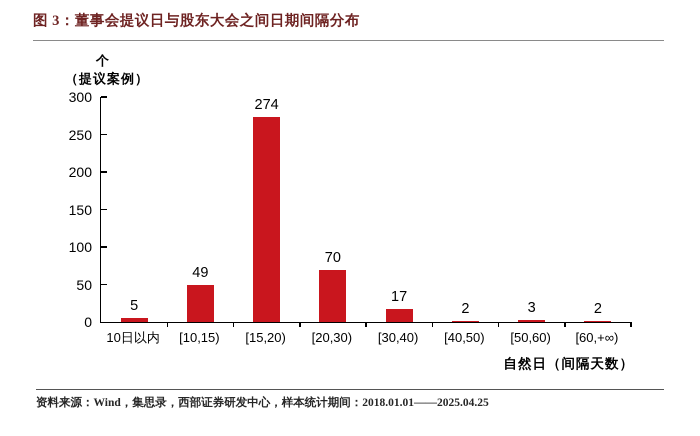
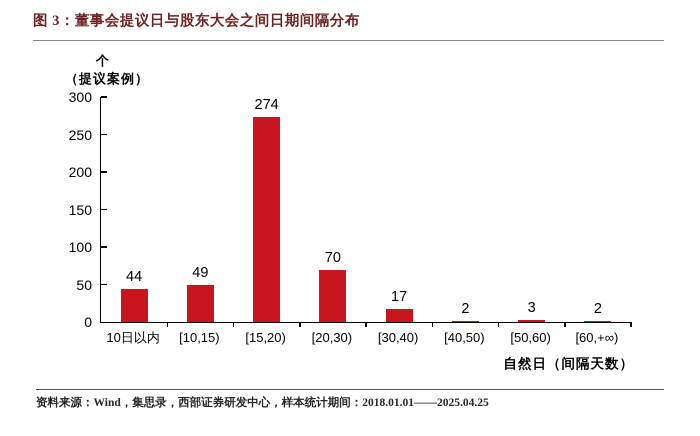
10日以内: 5 -> 44
